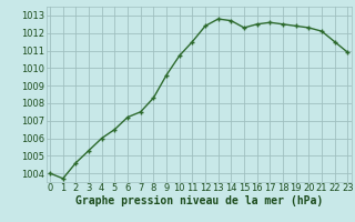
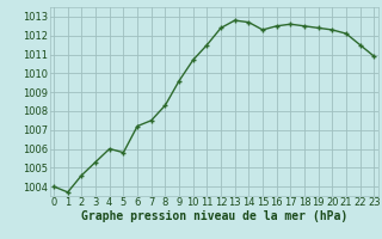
5: 1006.5 -> 1005.8
